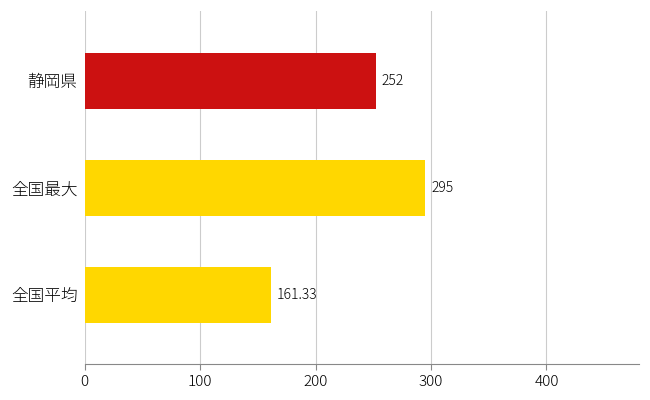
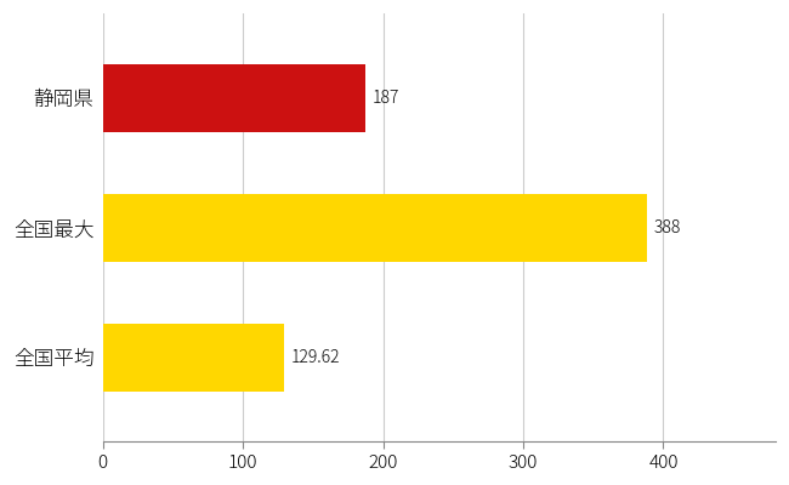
静岡県: 252 -> 187
全国最大: 295 -> 388
全国平均: 161.33 -> 129.62
